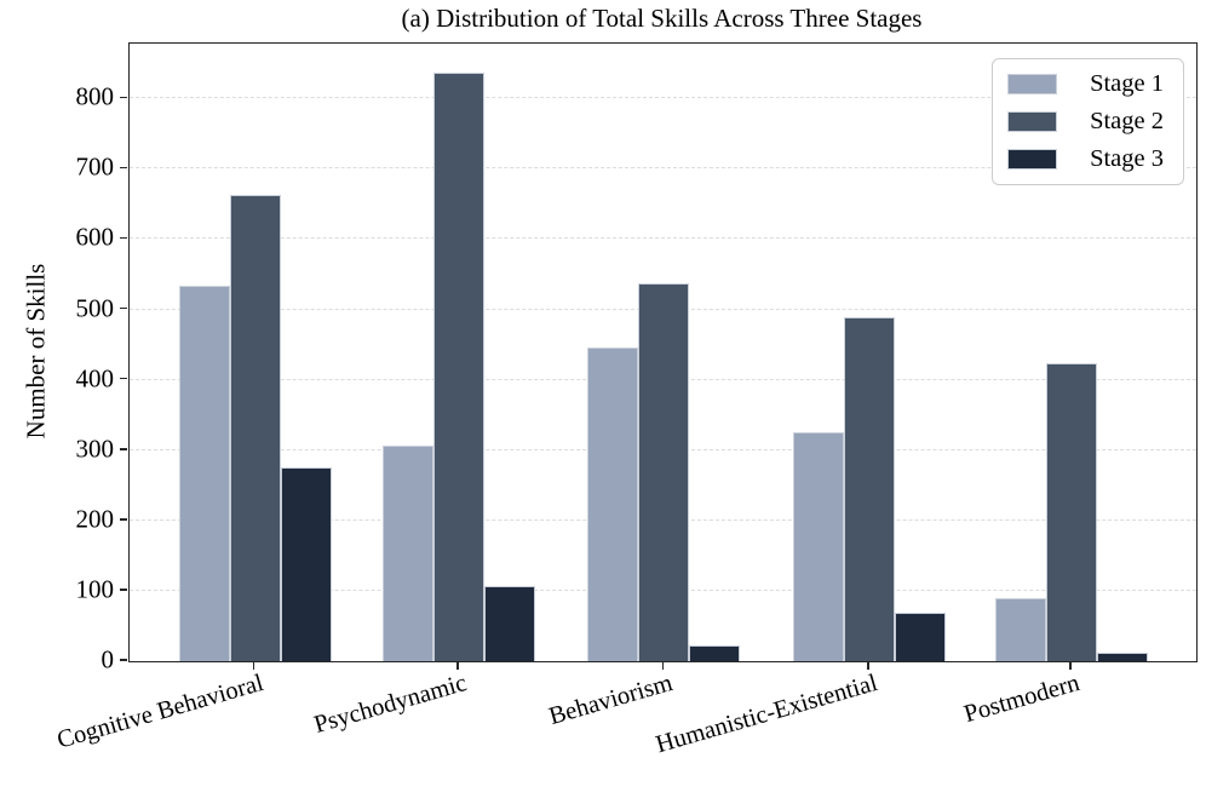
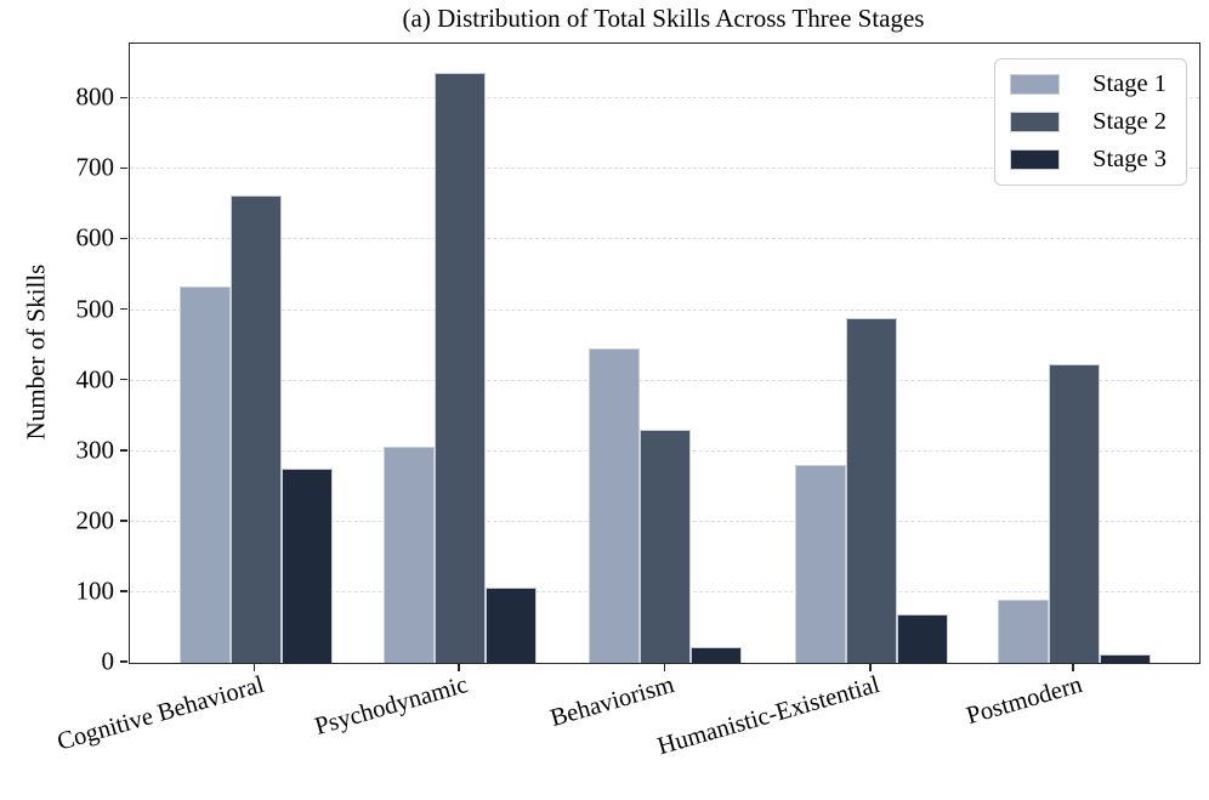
Stage 2/Behaviorism: 540 -> 330
Stage 1/Humanistic-Existential: 330 -> 280
